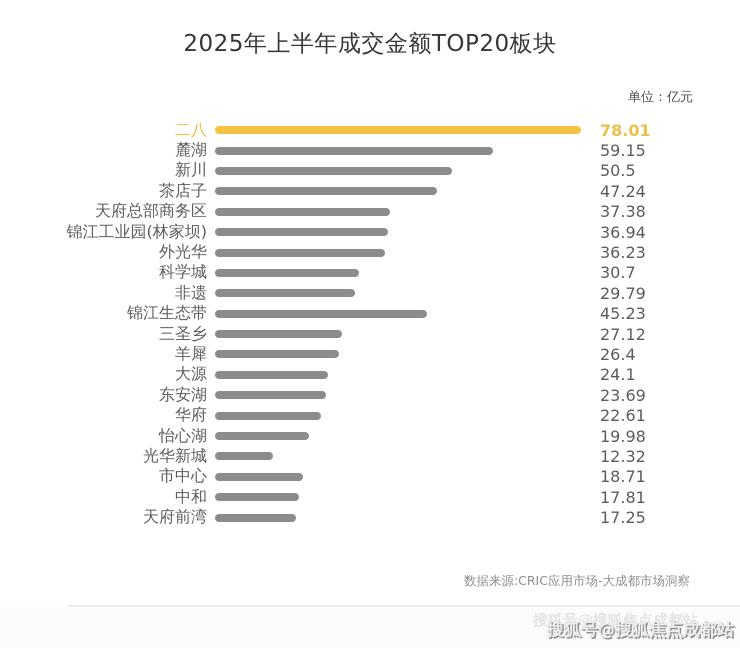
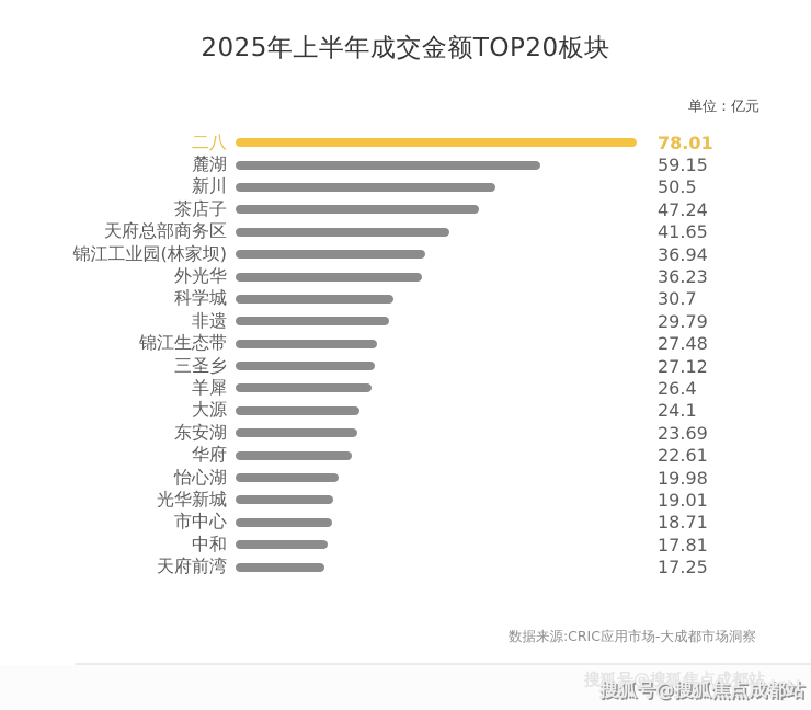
天府总部商务区: 37.38 -> 41.65
锦江生态带: 45.23 -> 27.48
光华新城: 12.32 -> 19.01
